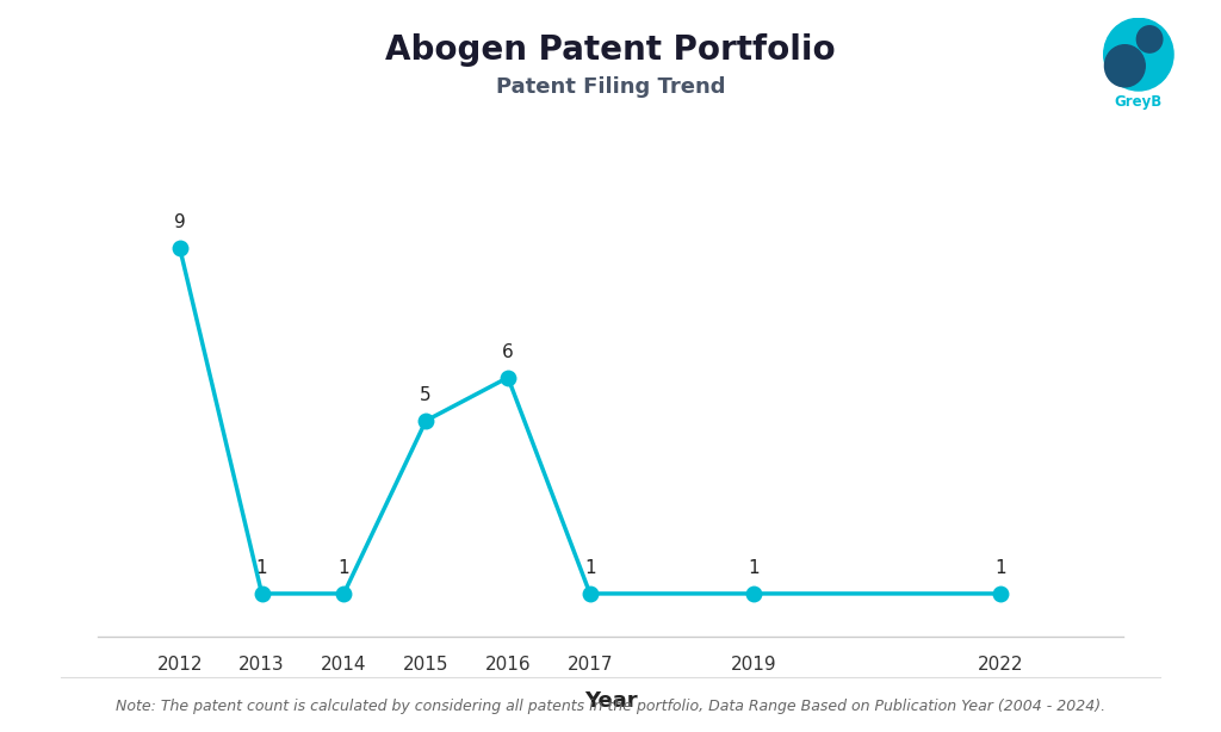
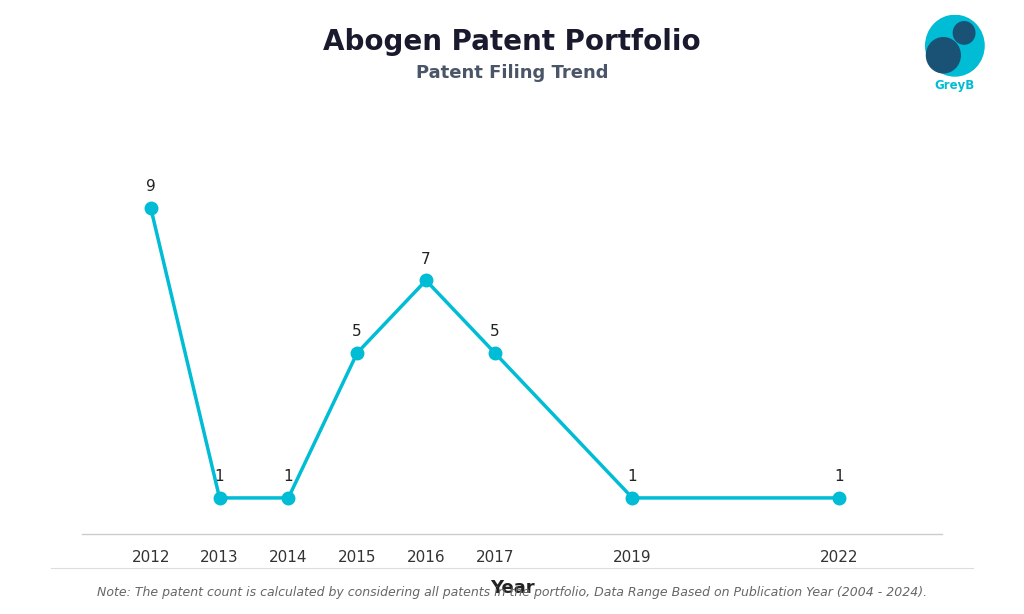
2016: 6 -> 7
2017: 1 -> 5
